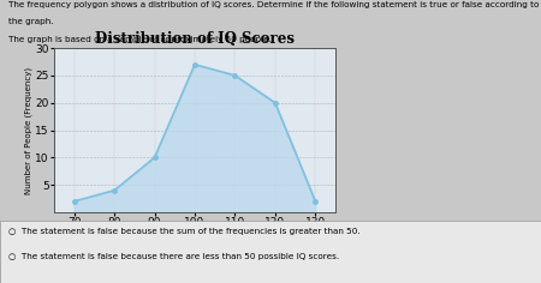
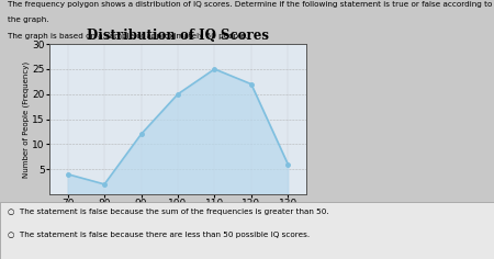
70: 2 -> 4
80: 4 -> 2
90: 10 -> 12
100: 27 -> 20
120: 20 -> 22
130: 2 -> 6
